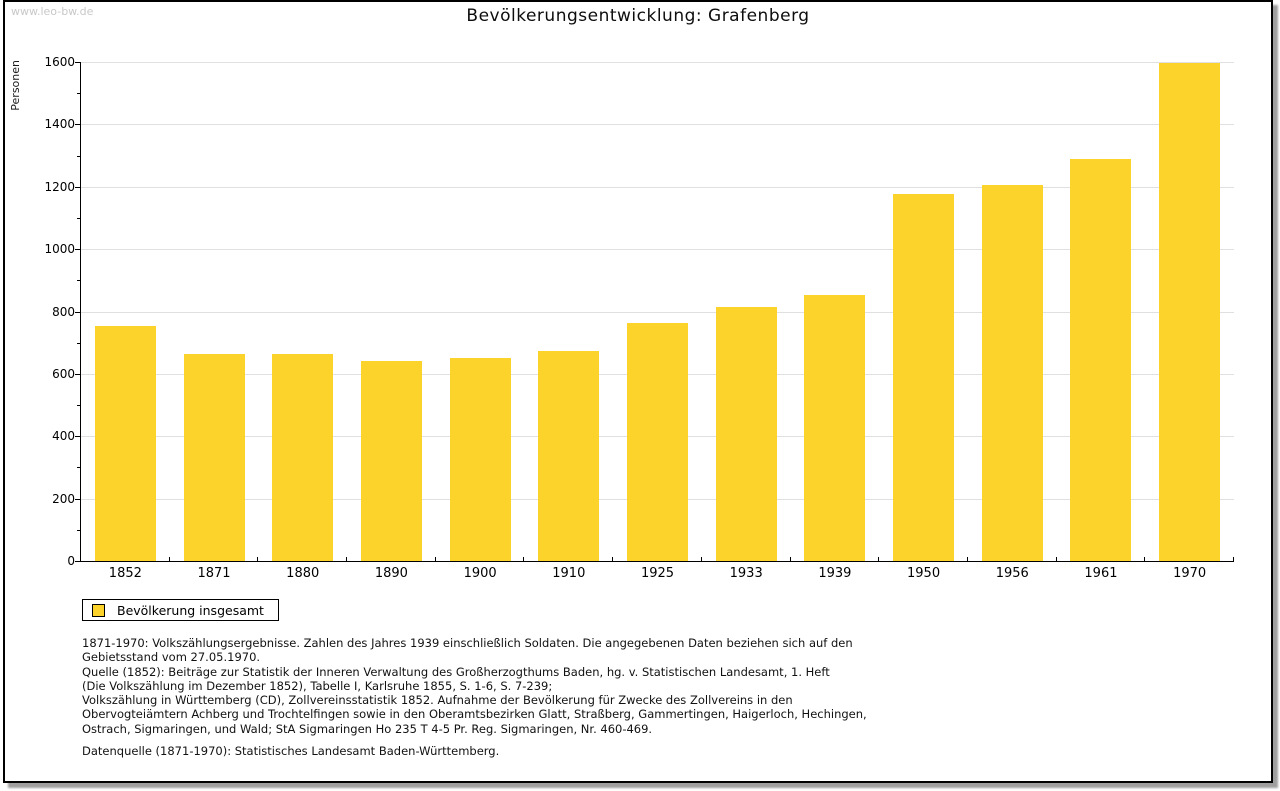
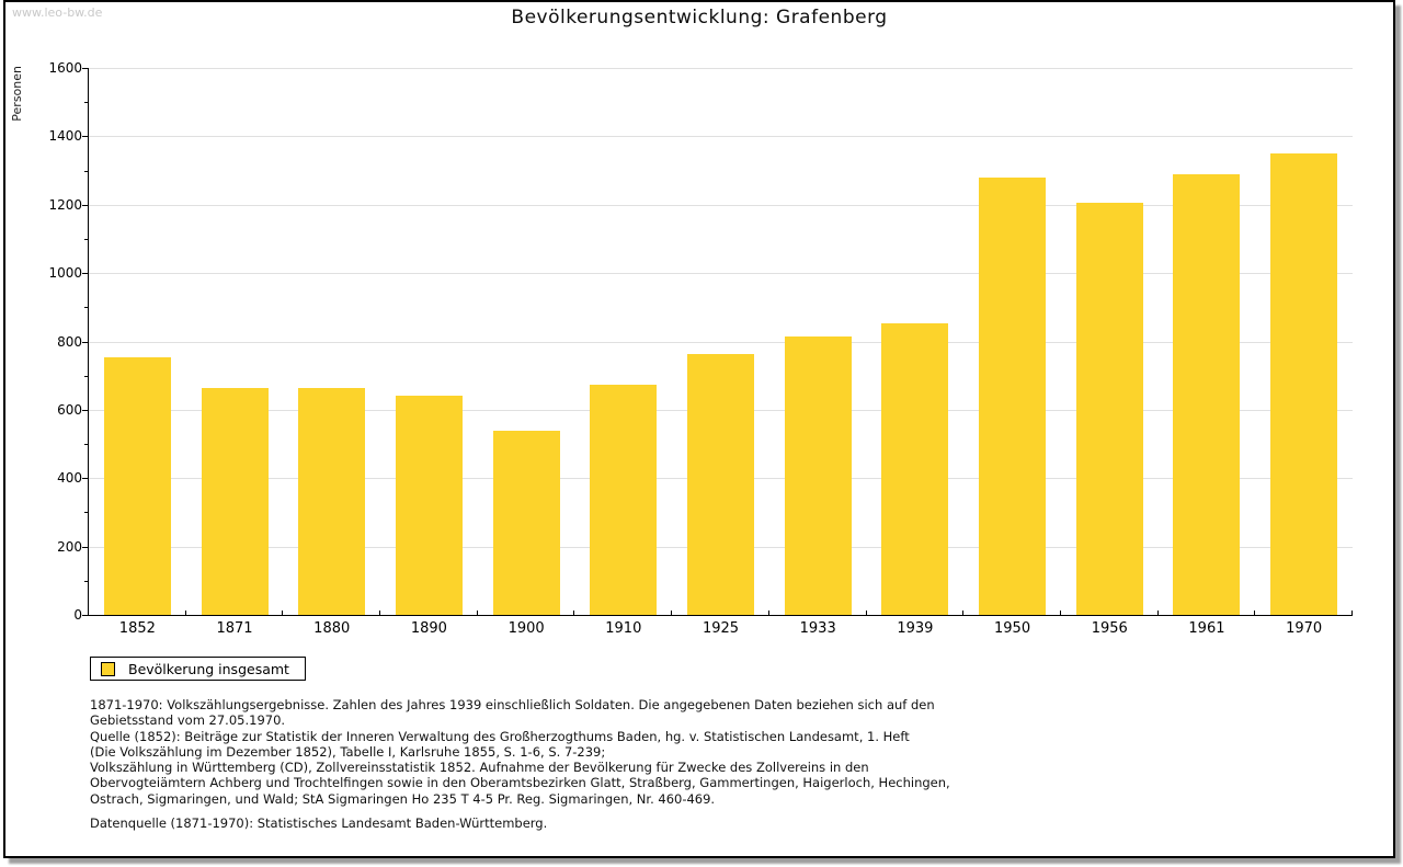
1900: 650 -> 540
1950: 1180 -> 1280
1970: 1600 -> 1350
